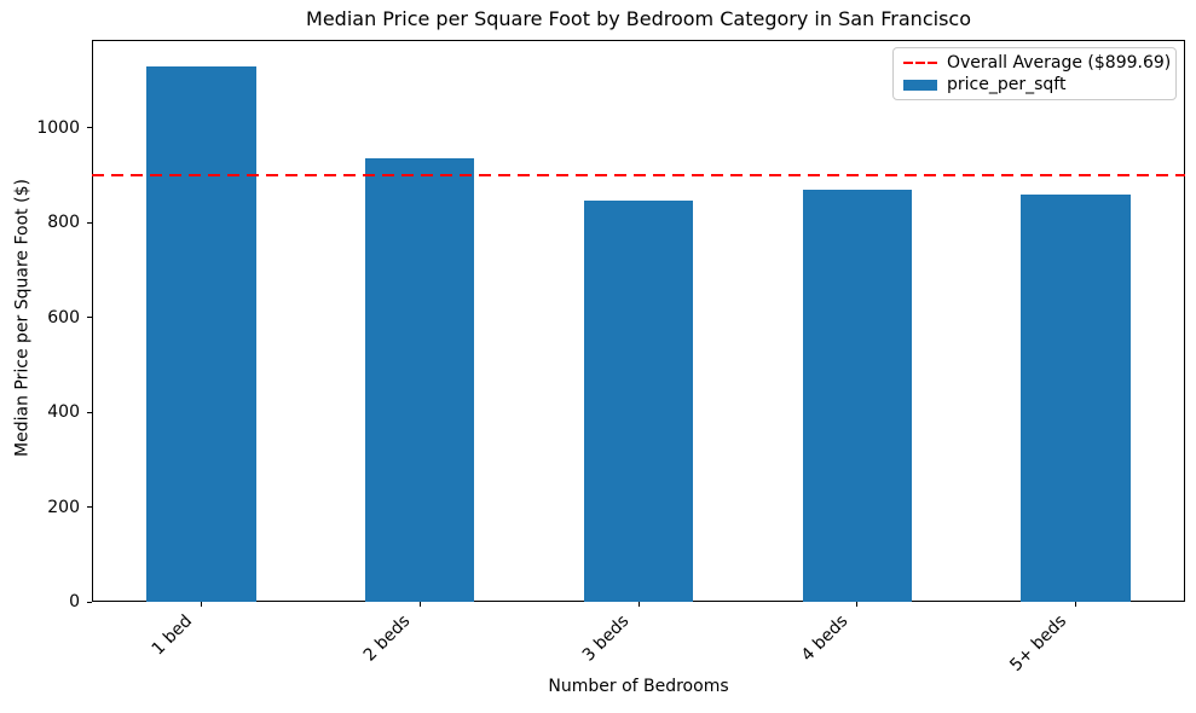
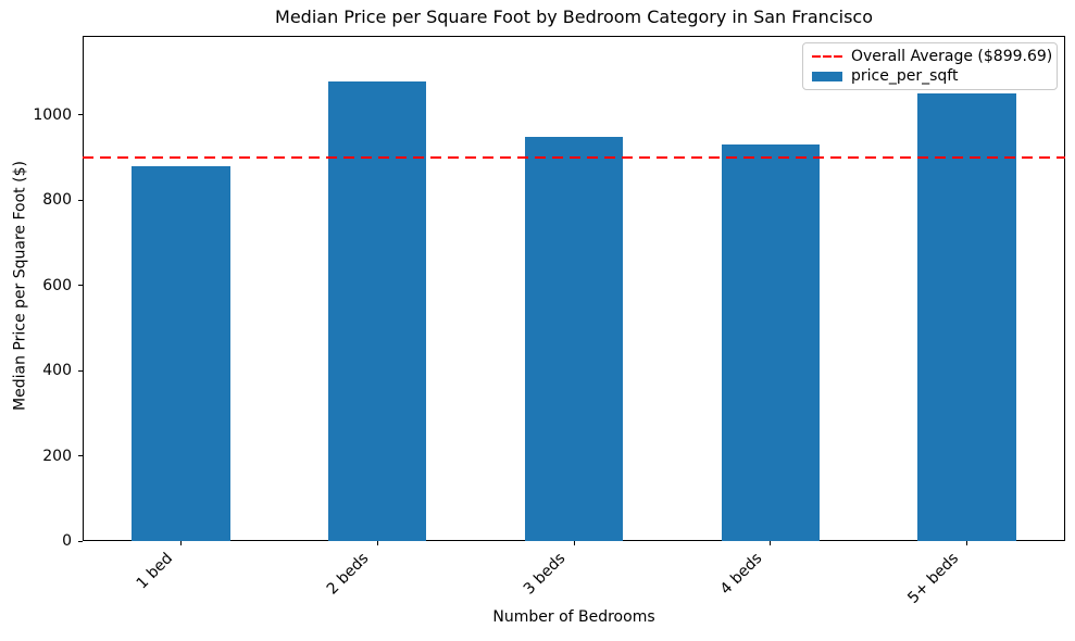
1 bed: 1130 -> 880
2 beds: 940 -> 1080
3 beds: 850 -> 950
4 beds: 870 -> 930
5+ beds: 860 -> 1050
